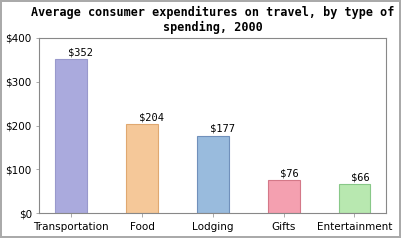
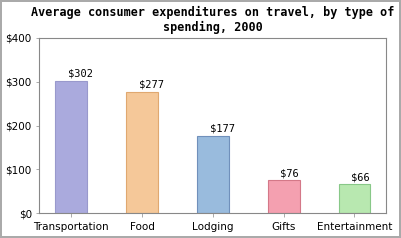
Transportation: $352 -> $302
Food: $204 -> $277
